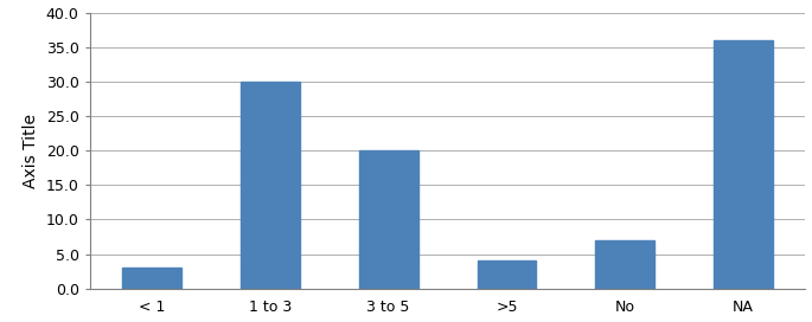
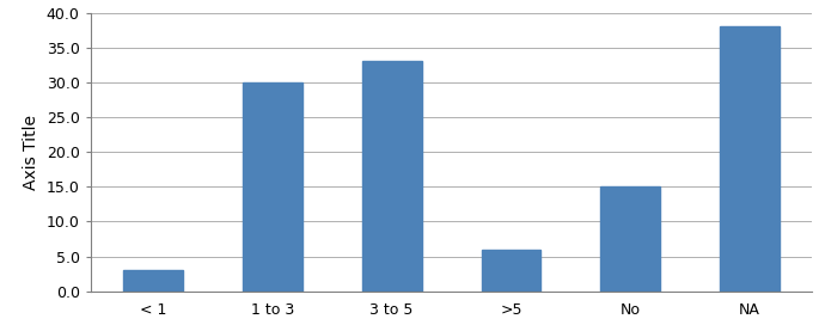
3 to 5: 20 -> 33
>5: 4 -> 6
No: 7 -> 15
NA: 36 -> 38
